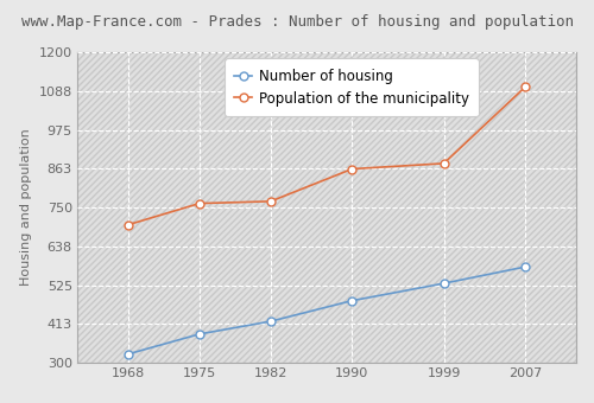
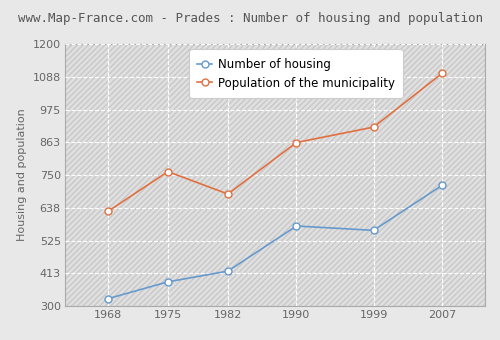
Population of the municipality/1968: 700 -> 625
Population of the municipality/1982: 768 -> 685
Number of housing/1990: 480 -> 575
Number of housing/1999: 530 -> 560
Population of the municipality/1999: 878 -> 915
Number of housing/2007: 578 -> 715
